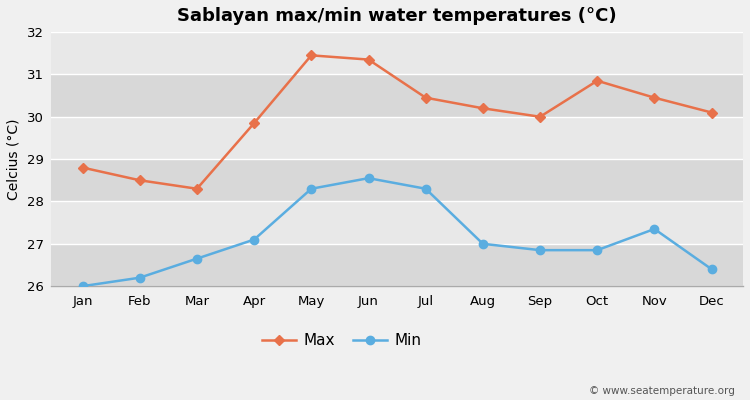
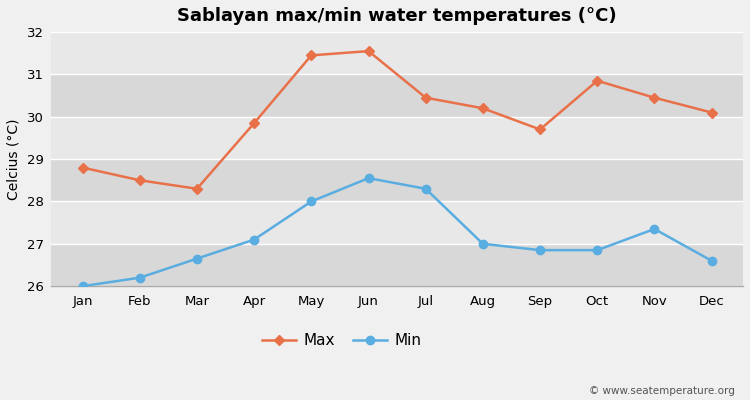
Min/May: 28.30 -> 28.00
Max/Jun: 31.35 -> 31.55
Max/Sep: 30.00 -> 29.70
Min/Dec: 26.40 -> 26.60
